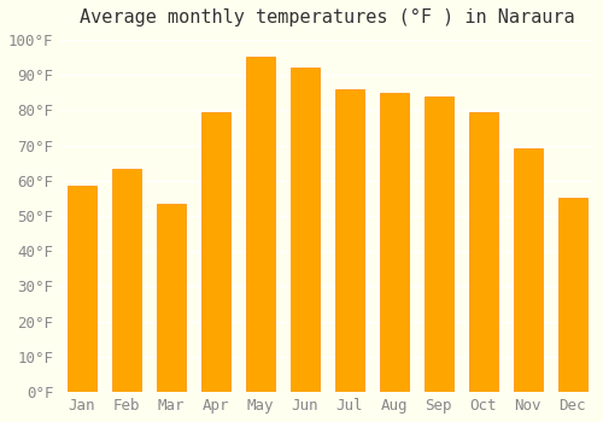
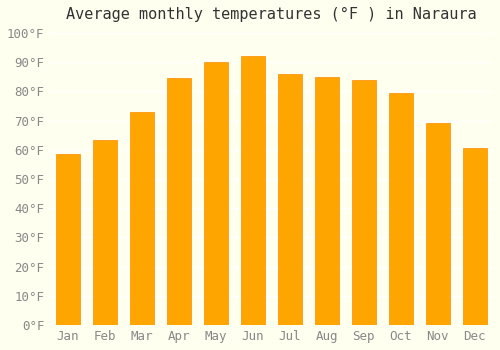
Mar: 53.5°F -> 73.0°F
Apr: 79.5°F -> 84.5°F
May: 95.0°F -> 90.0°F
Dec: 55.0°F -> 60.5°F
